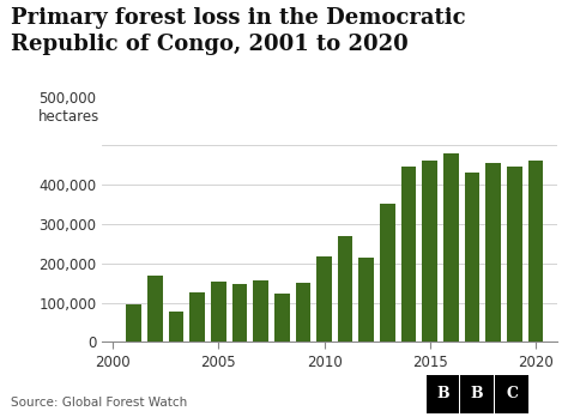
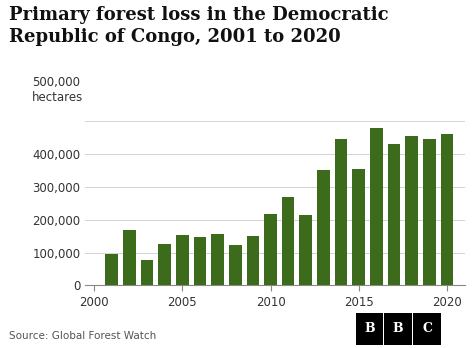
2015: 460,000 -> 353,000
